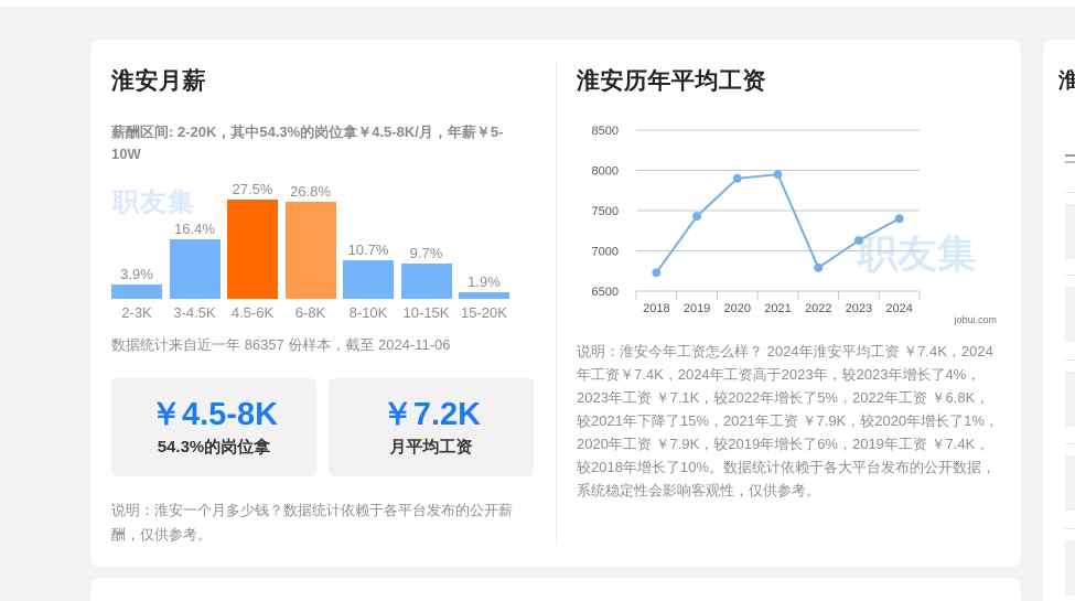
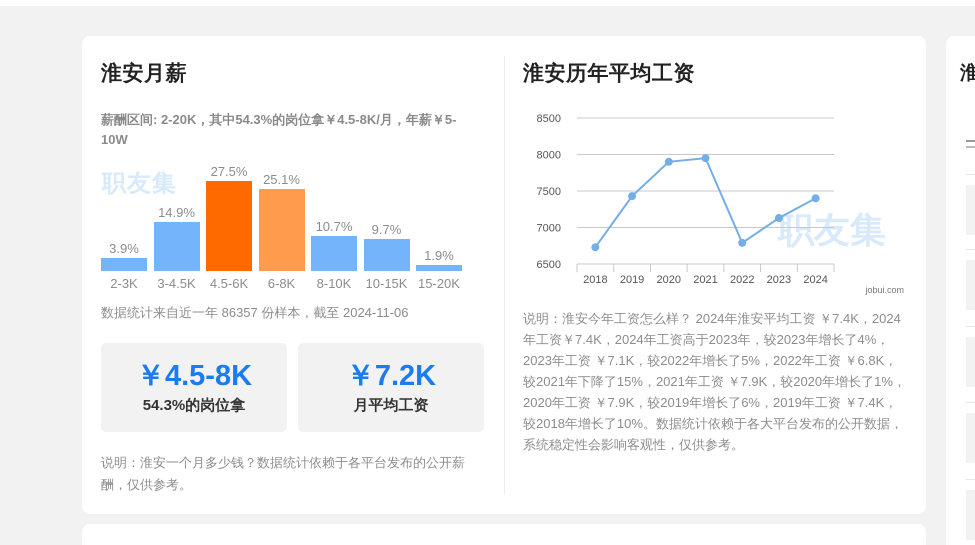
淮安月薪/3-4.5K: 16.4% -> 14.9%
淮安月薪/6-8K: 26.8% -> 25.1%
